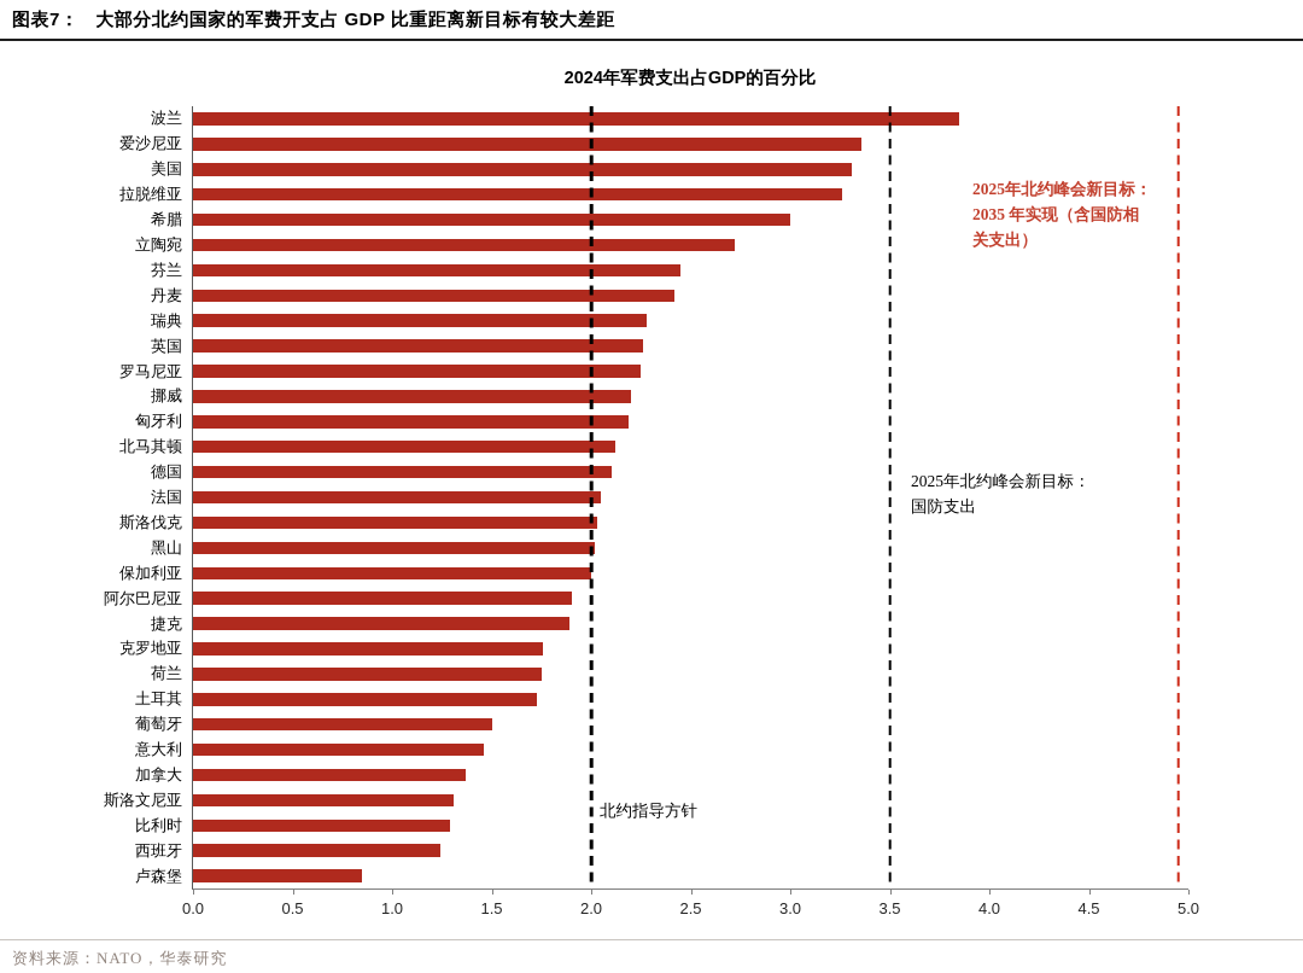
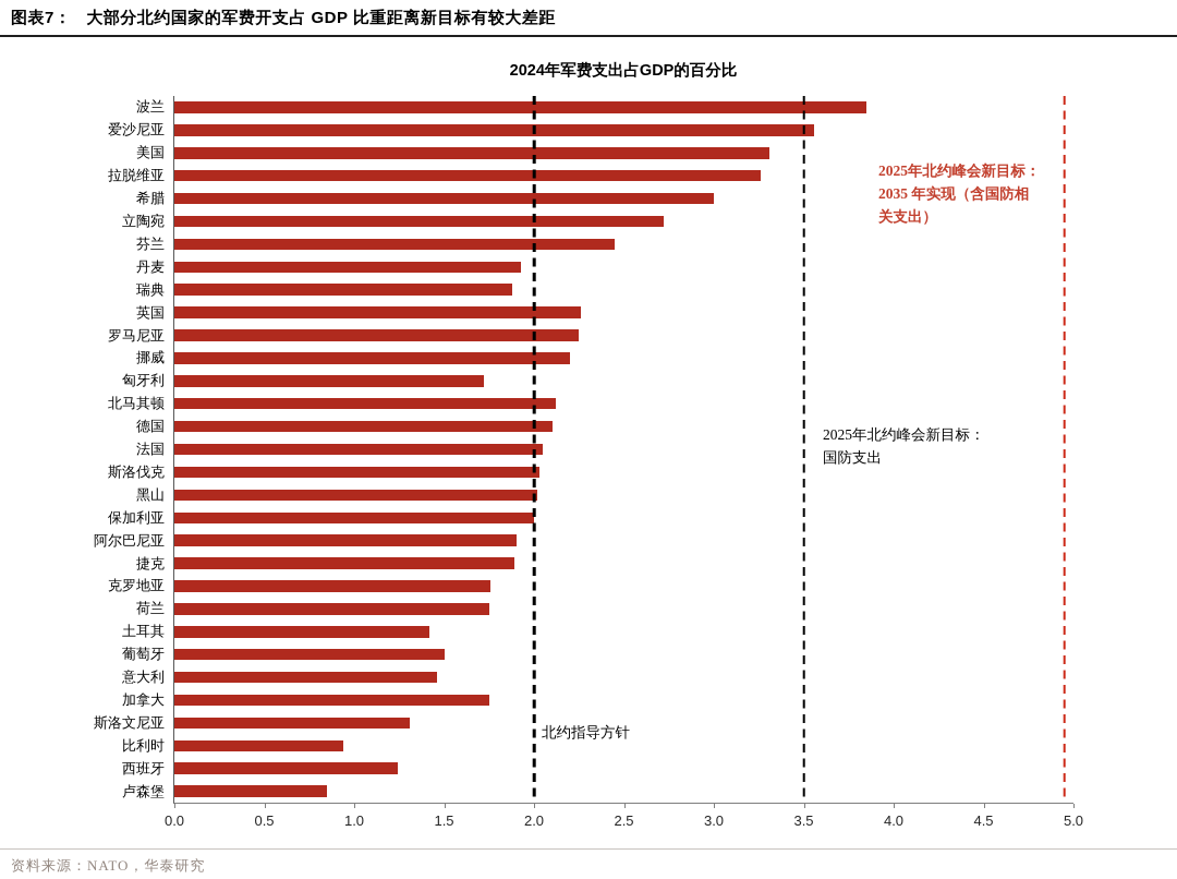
爱沙尼亚: 3.36 -> 3.56
丹麦: 2.42 -> 1.93
瑞典: 2.28 -> 1.88
匈牙利: 2.19 -> 1.72
土耳其: 1.73 -> 1.42
加拿大: 1.37 -> 1.75
比利时: 1.29 -> 0.94
